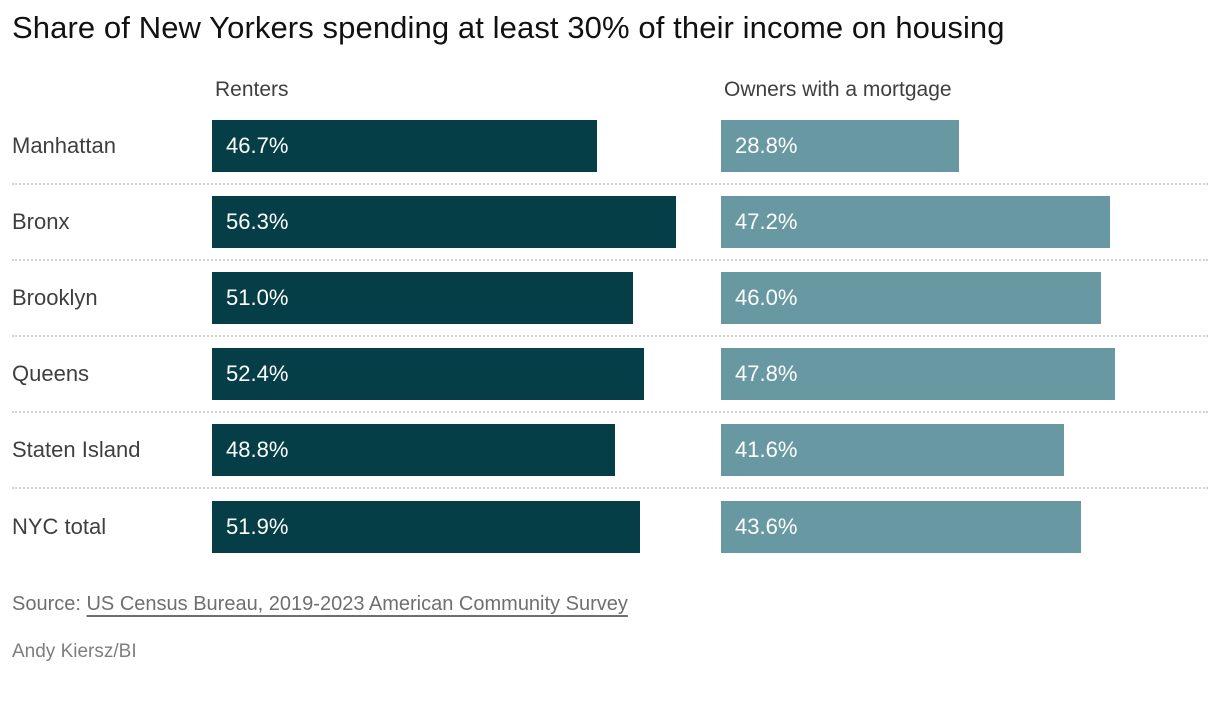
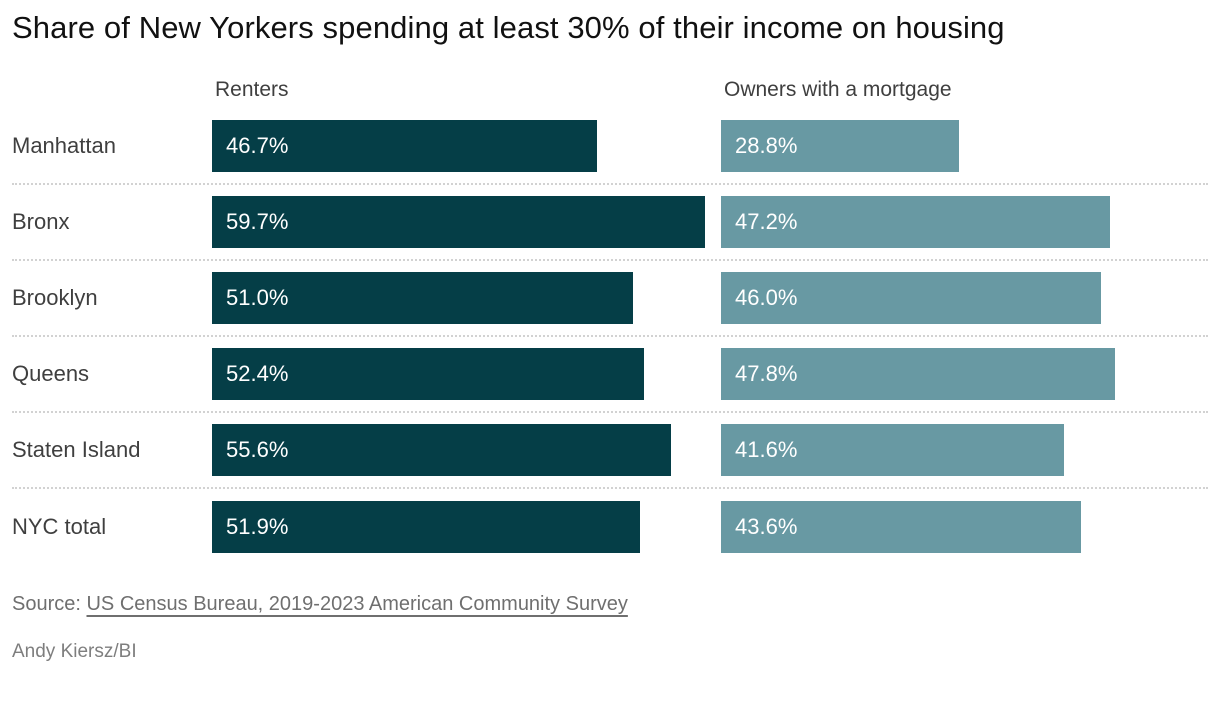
Renters/Bronx: 56.3% -> 59.7%
Renters/Staten Island: 48.8% -> 55.6%
